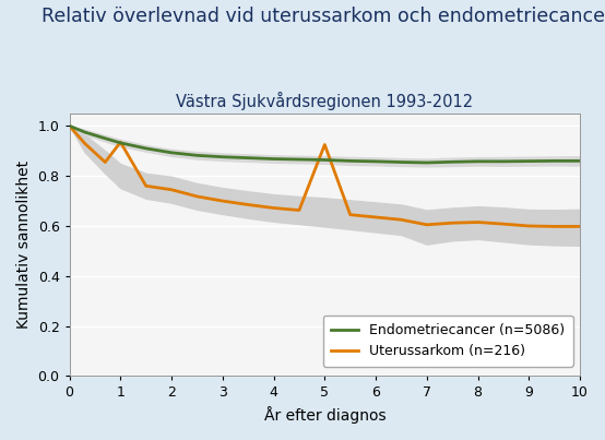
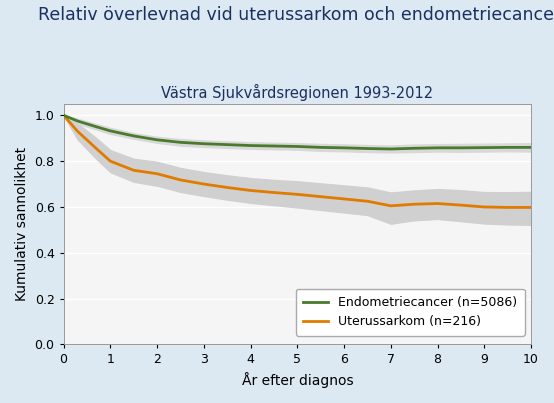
Uterussarkom (n=216)/1: 0.935 -> 0.800
Uterussarkom (n=216)/5: 0.925 -> 0.655
